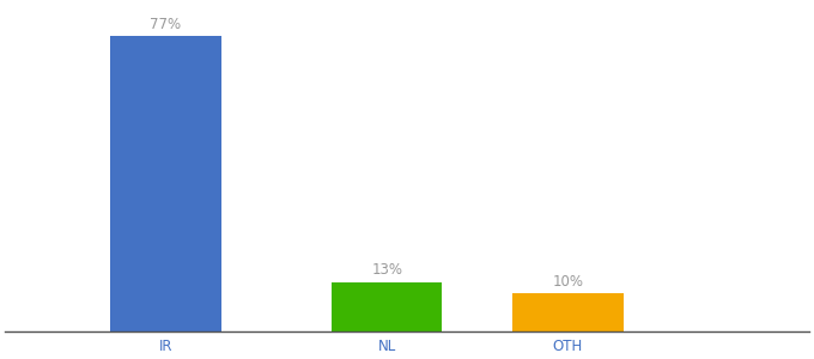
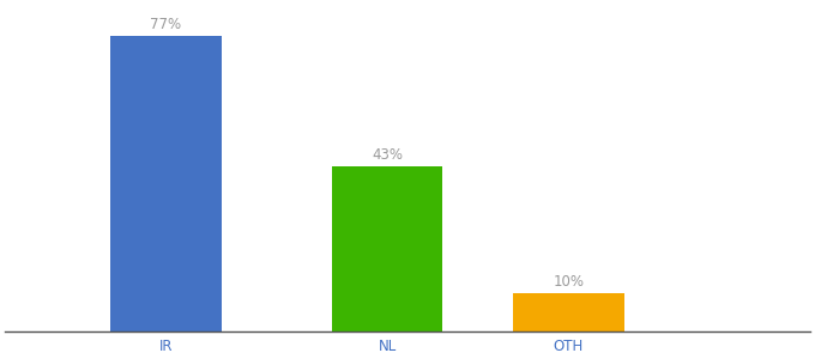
NL: 13% -> 43%
